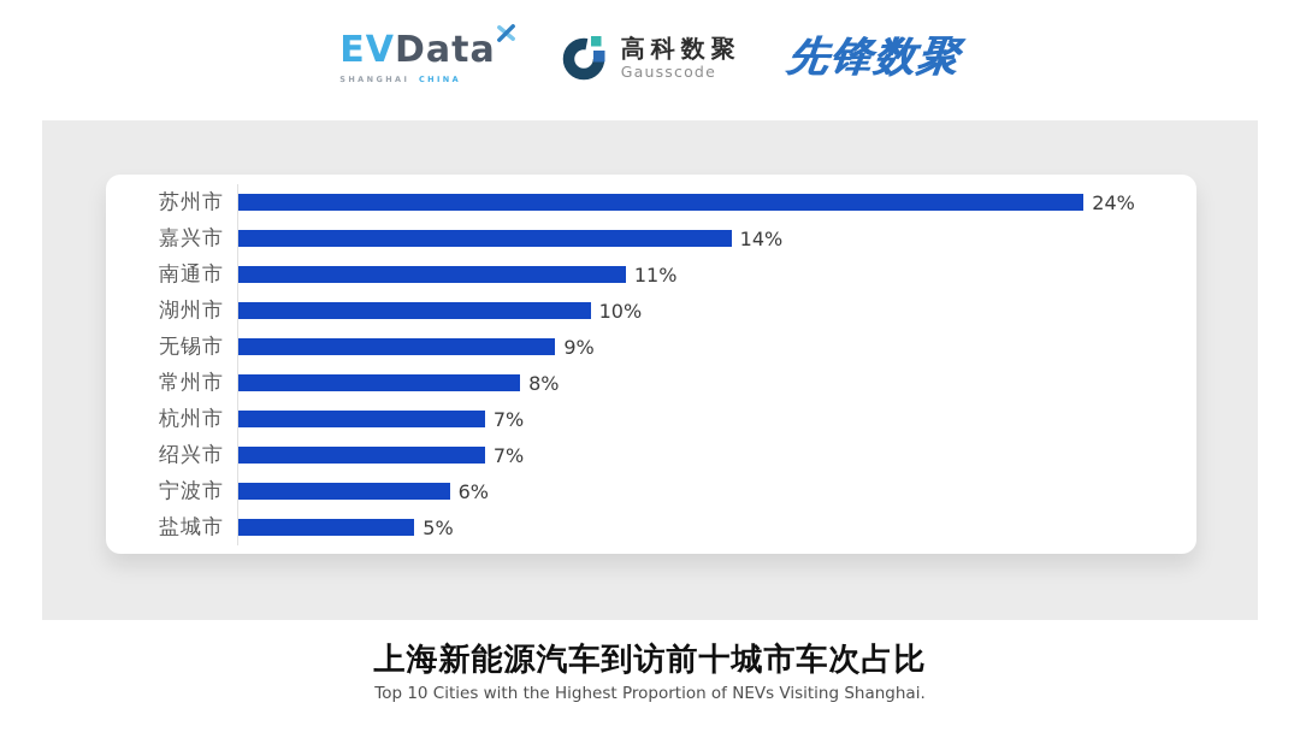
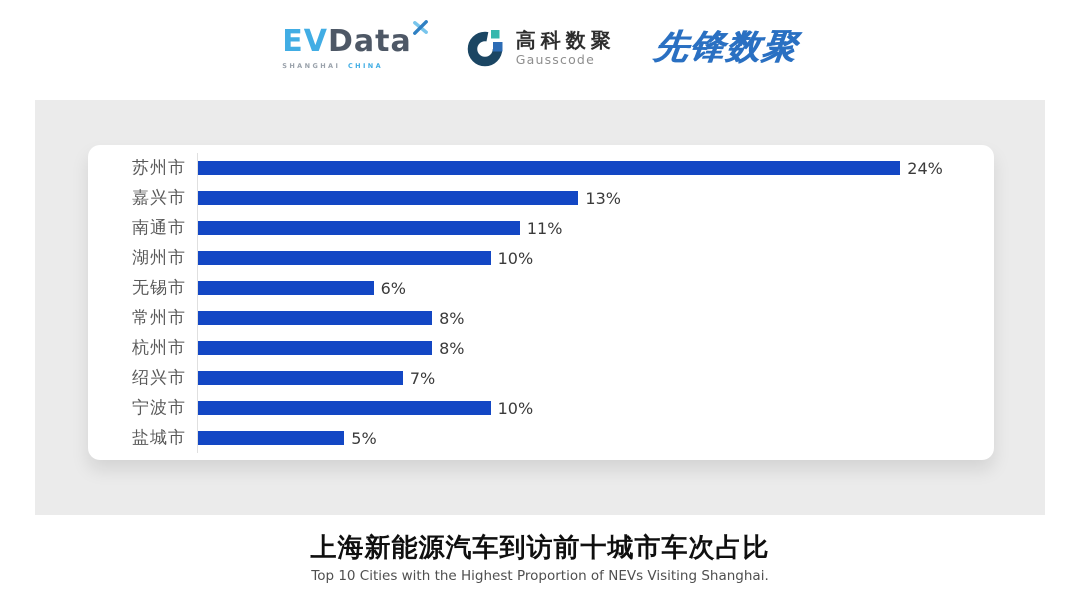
嘉兴市: 14% -> 13%
无锡市: 9% -> 6%
杭州市: 7% -> 8%
宁波市: 6% -> 10%
